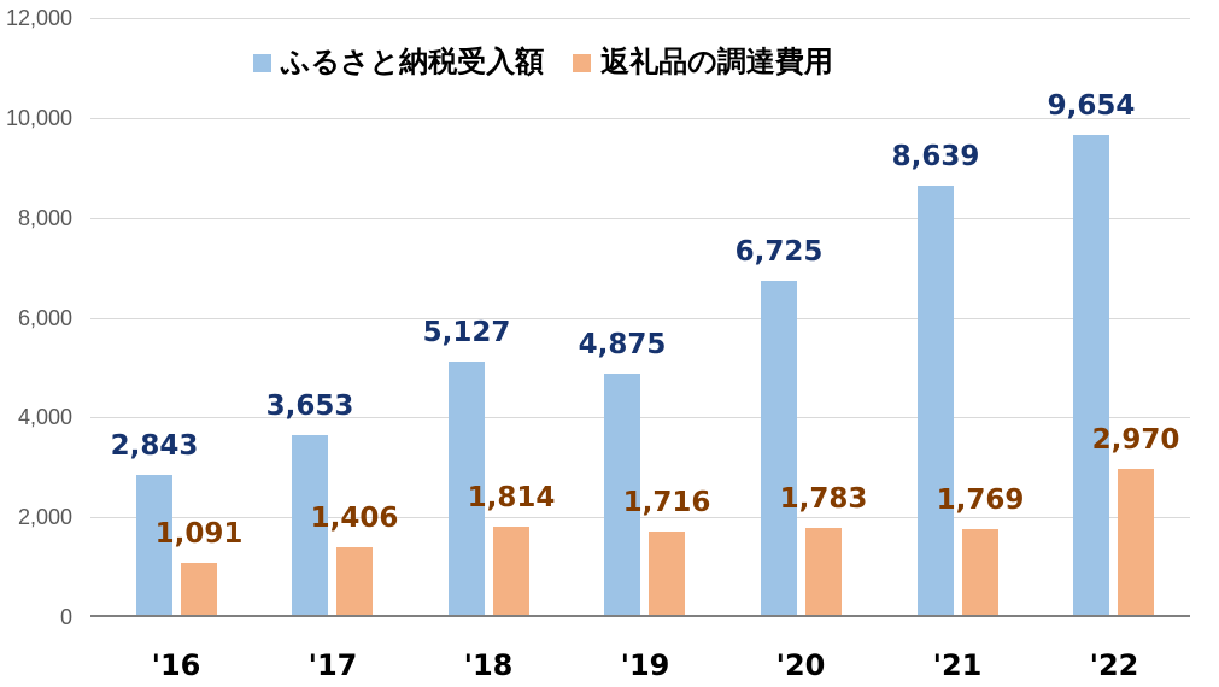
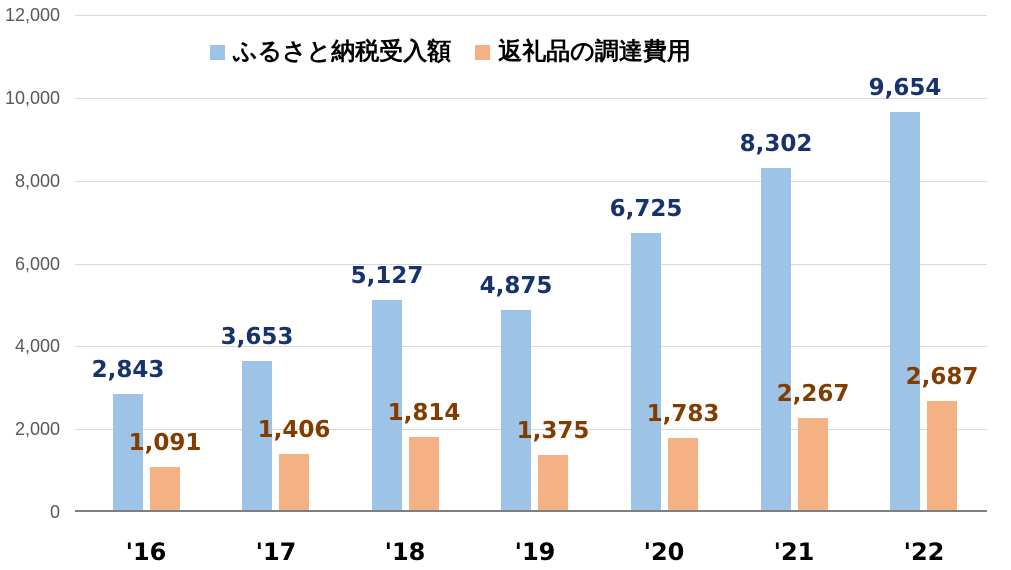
返礼品の調達費用/'19: 1,716 -> 1,375
ふるさと納税受入額/'21: 8,639 -> 8,302
返礼品の調達費用/'21: 1,769 -> 2,267
返礼品の調達費用/'22: 2,970 -> 2,687
